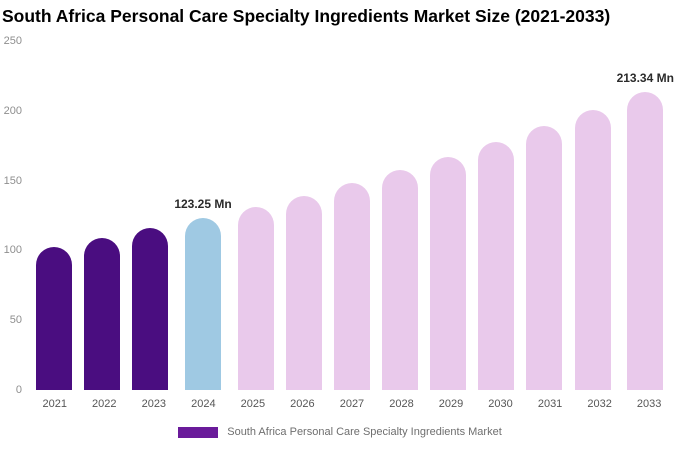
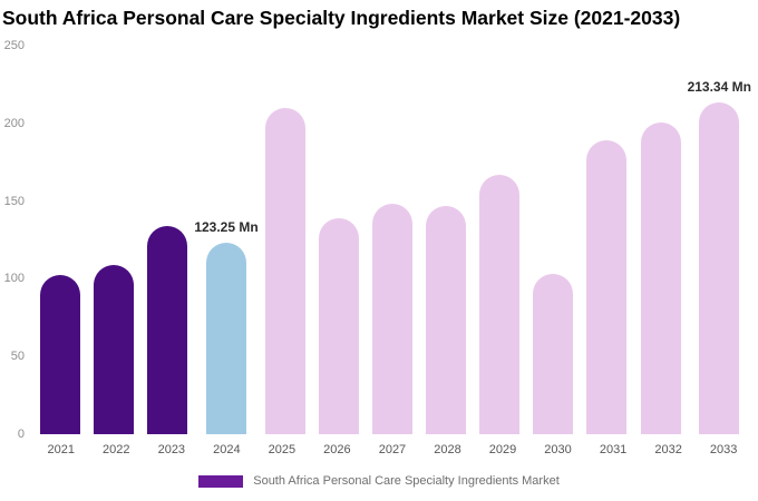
2023: 116 -> 134
2025: 131 -> 210
2028: 157 -> 147
2030: 178 -> 103
